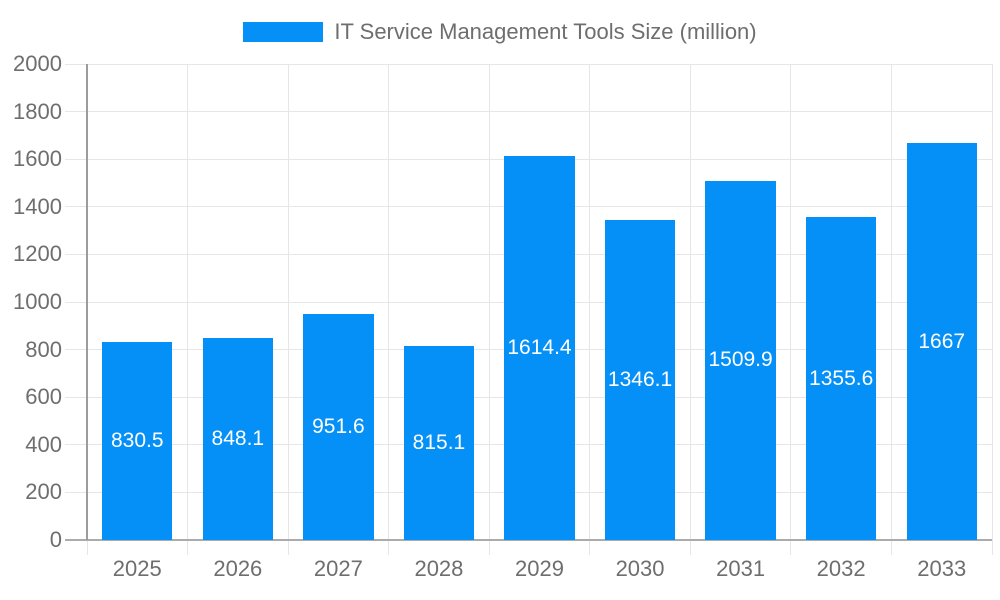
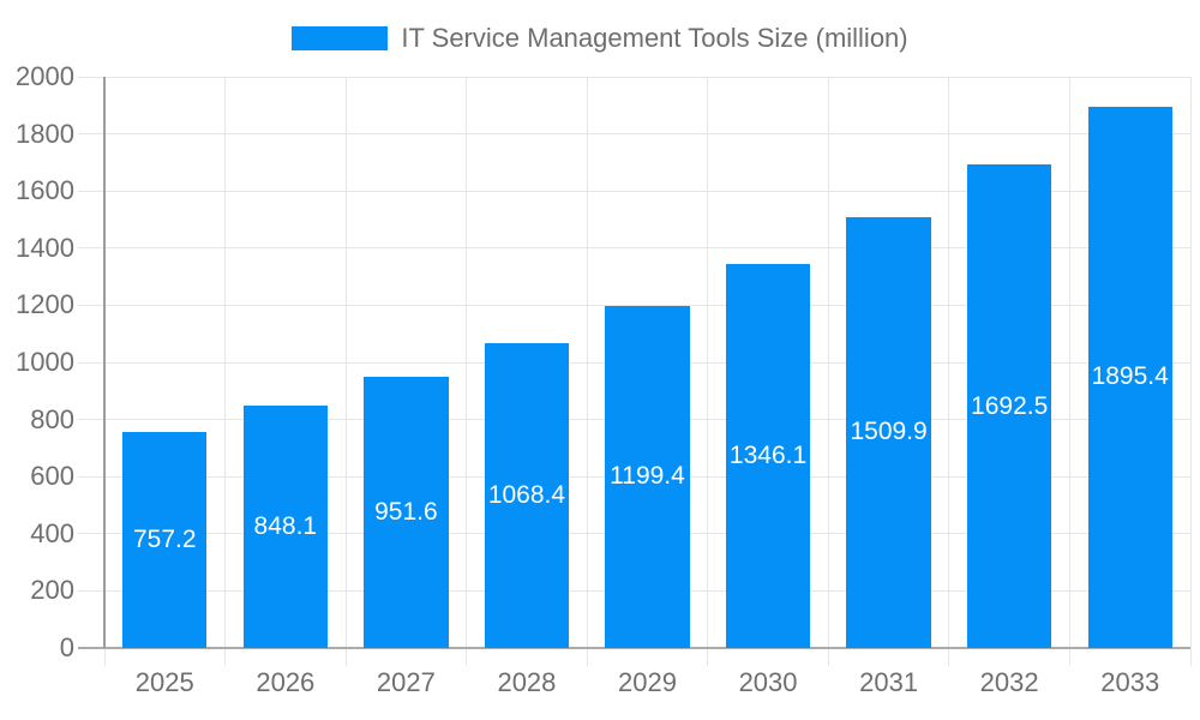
2025: 830.5 -> 757.2
2028: 815.1 -> 1068.4
2029: 1614.4 -> 1199.4
2032: 1355.6 -> 1692.5
2033: 1667 -> 1895.4
